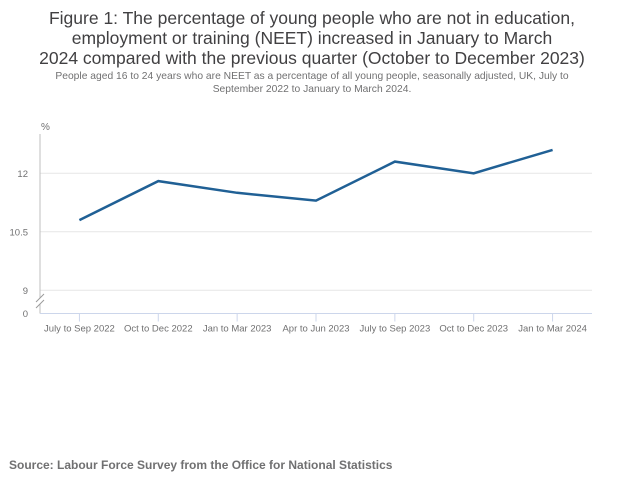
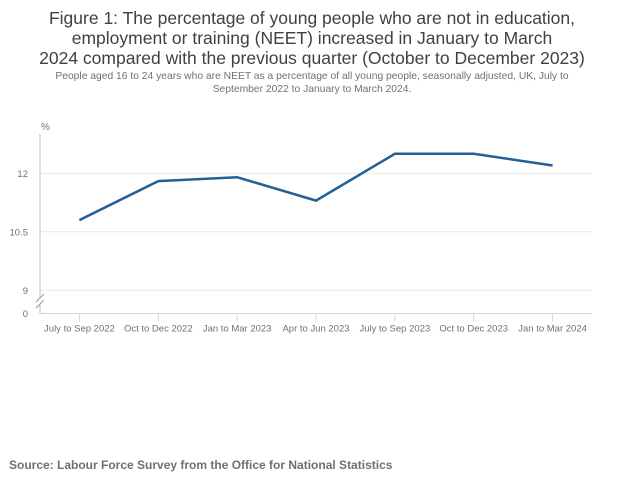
Jan to Mar 2023: 11.5 -> 11.9
July to Sep 2023: 12.3 -> 12.5
Oct to Dec 2023: 12.0 -> 12.5
Jan to Mar 2024: 12.6 -> 12.2
